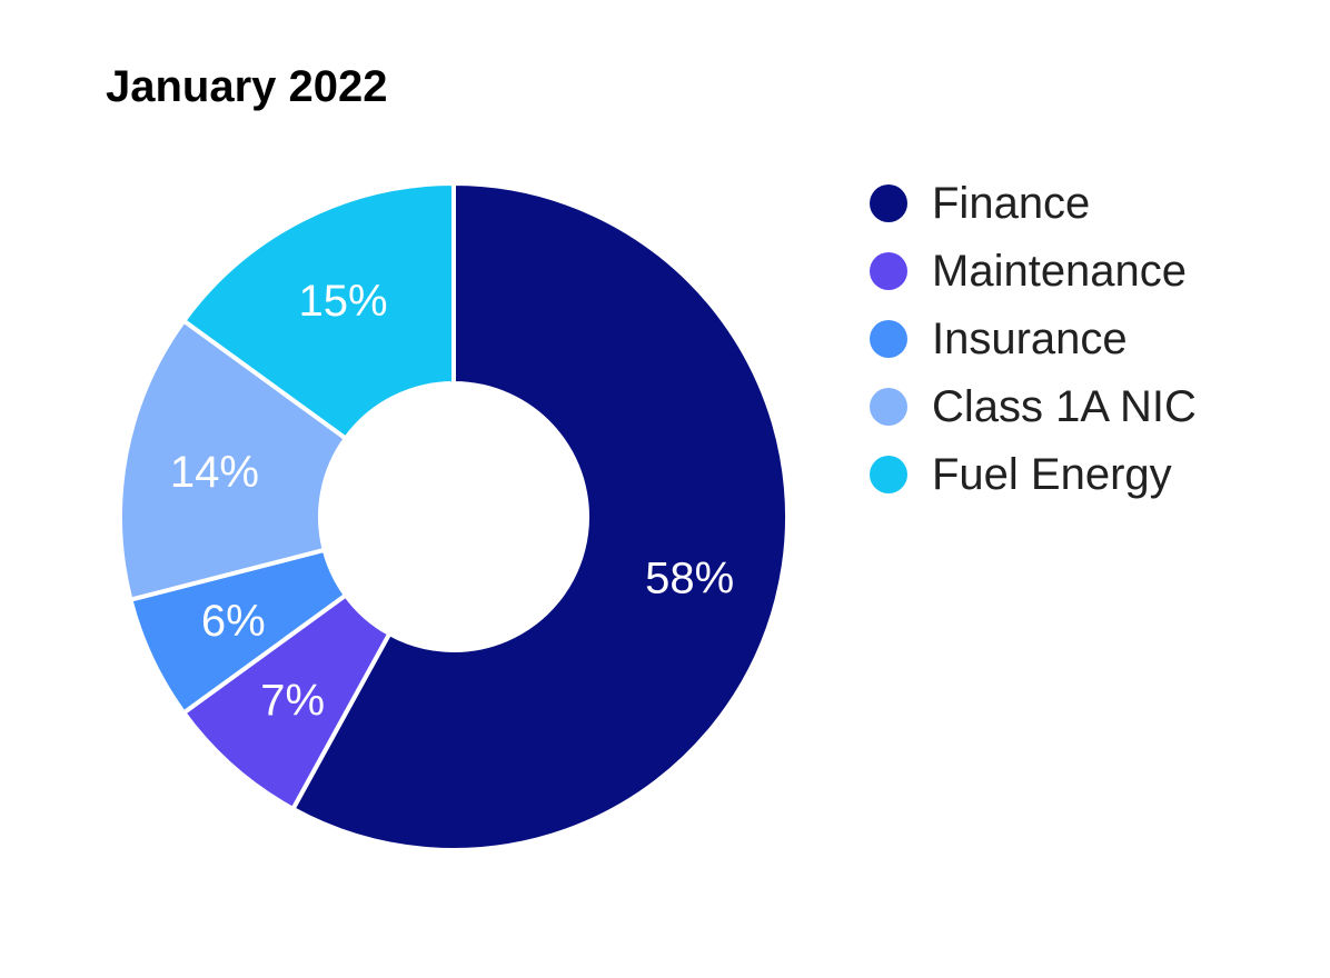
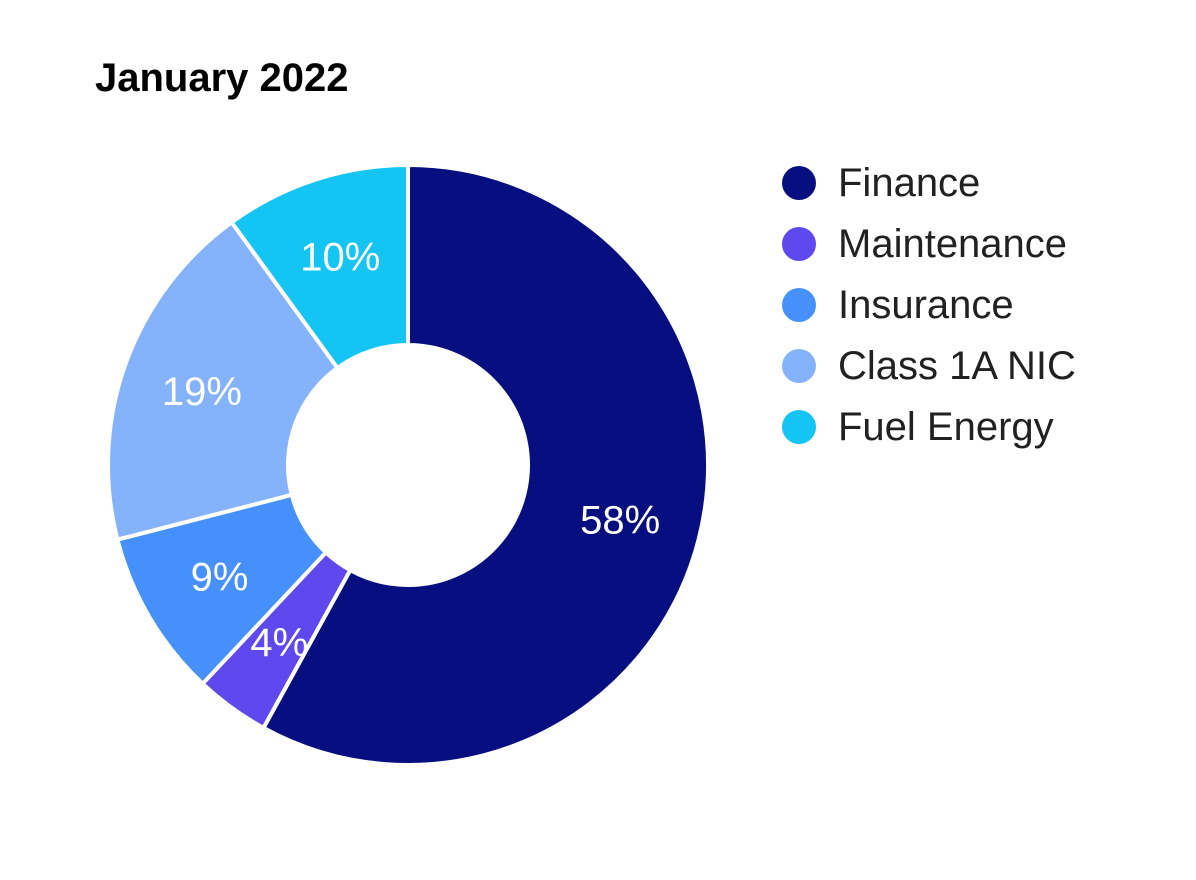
Maintenance: 7% -> 4%
Insurance: 6% -> 9%
Class 1A NIC: 14% -> 19%
Fuel Energy: 15% -> 10%
